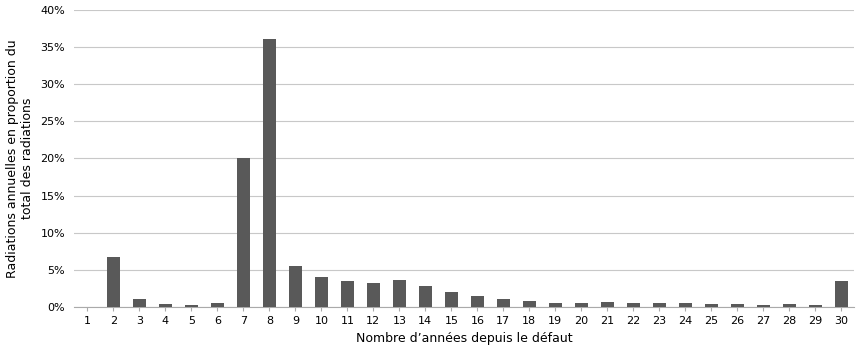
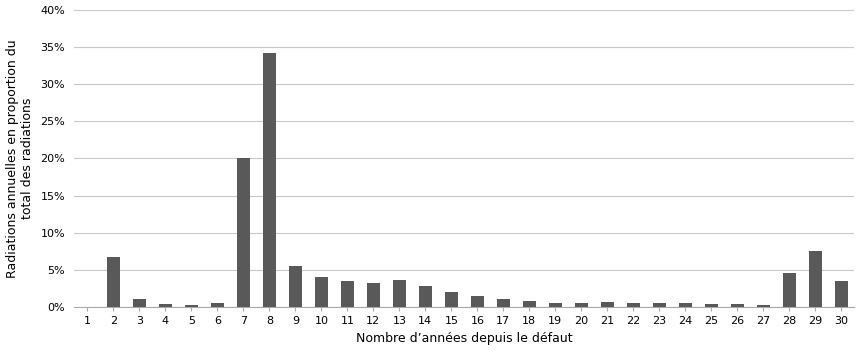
8: 36.0% -> 34.2%
28: 0.4% -> 4.6%
29: 0.3% -> 7.6%
